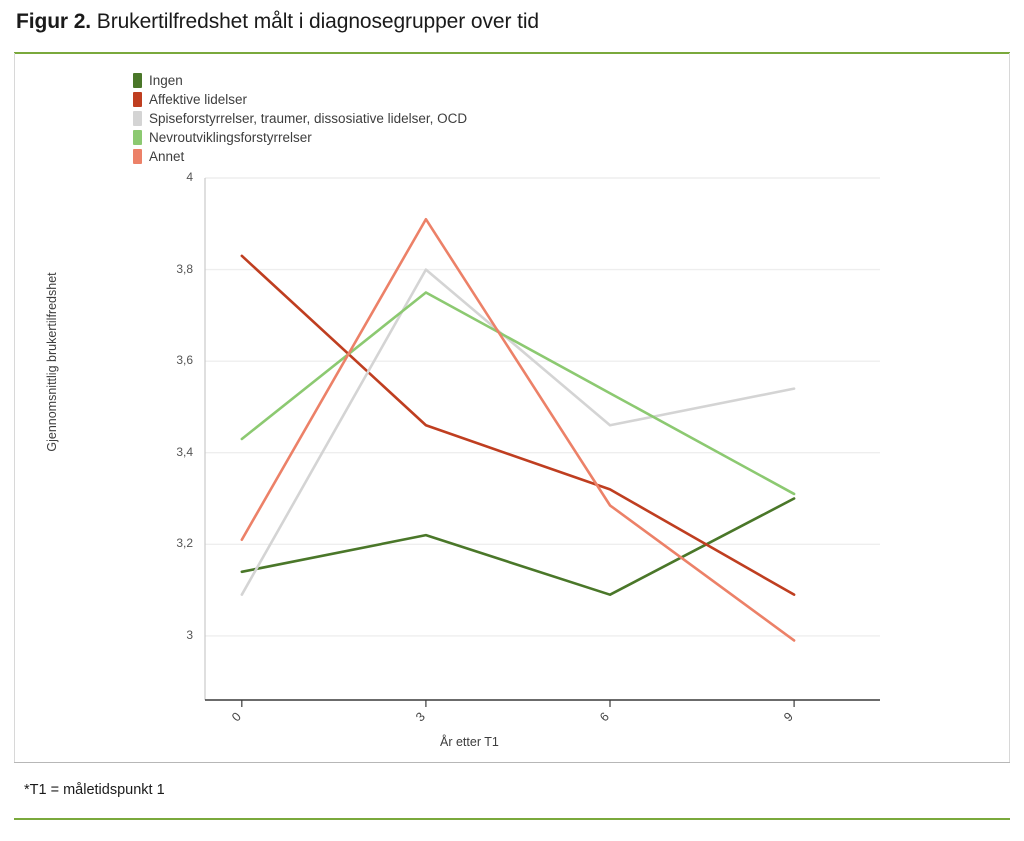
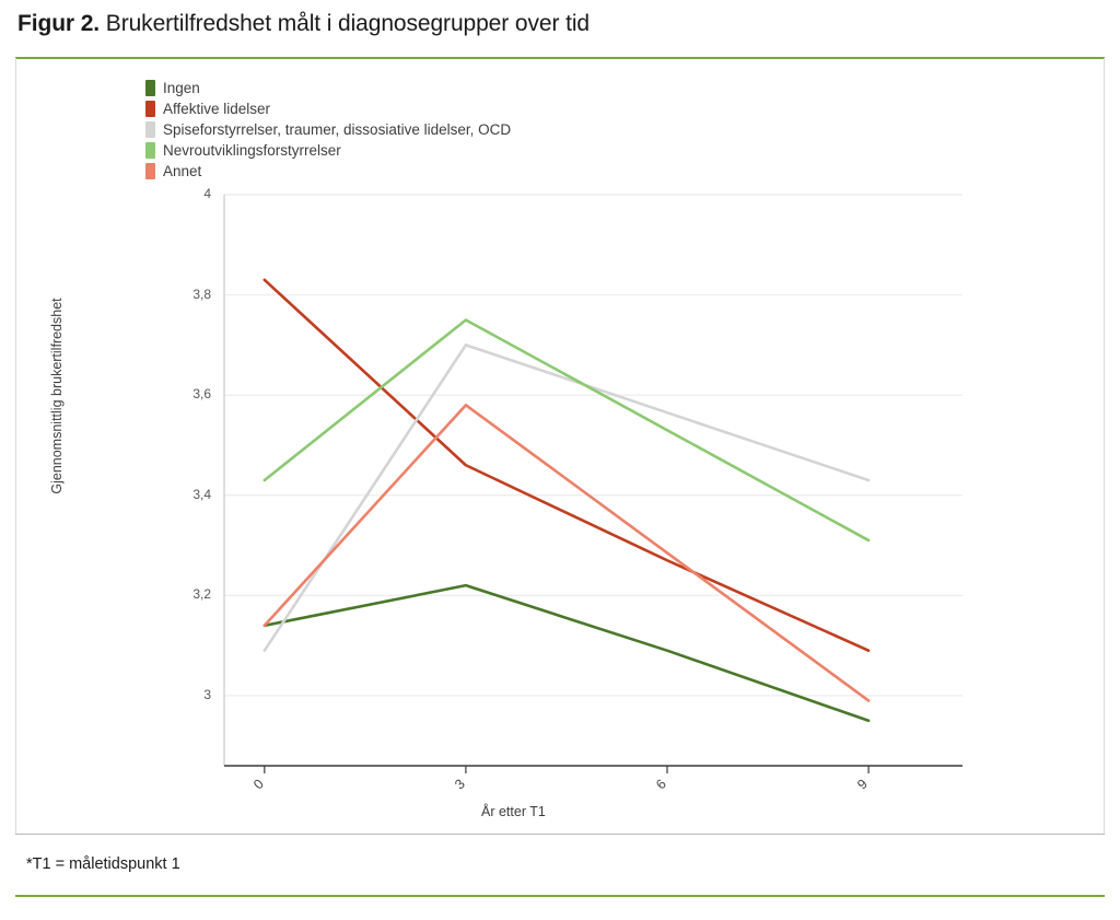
Annet/0: 3,21 -> 3,14
Spiseforstyrrelser, traumer, dissosiative lidelser, OCD/3: 3,80 -> 3,70
Annet/3: 3,91 -> 3,58
Affektive lidelser/6: 3,32 -> 3,27
Spiseforstyrrelser, traumer, dissosiative lidelser, OCD/6: 3,46 -> 3,56
Ingen/9: 3,30 -> 2,95
Spiseforstyrrelser, traumer, dissosiative lidelser, OCD/9: 3,54 -> 3,43
